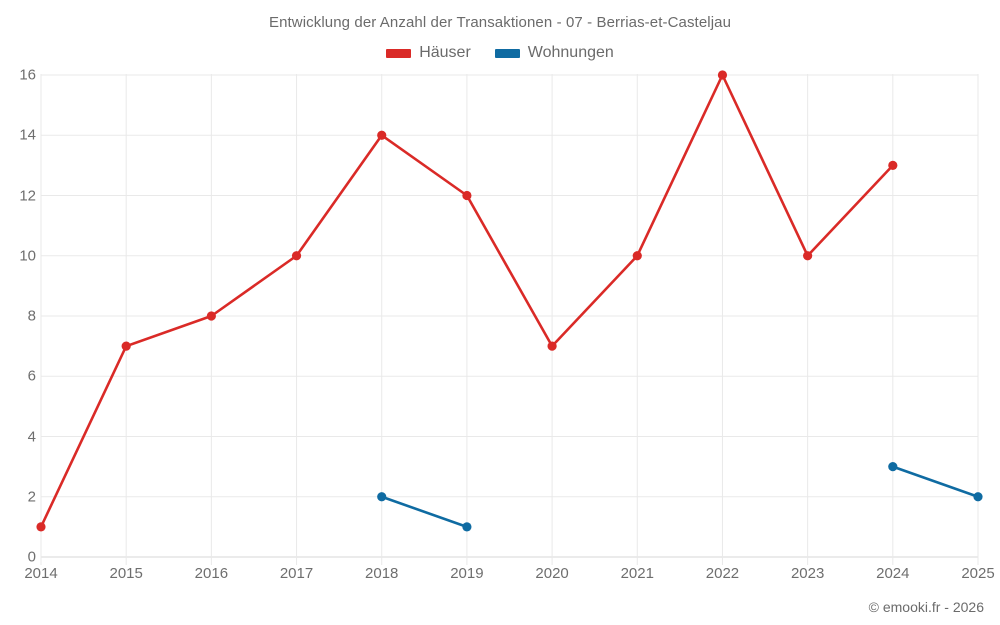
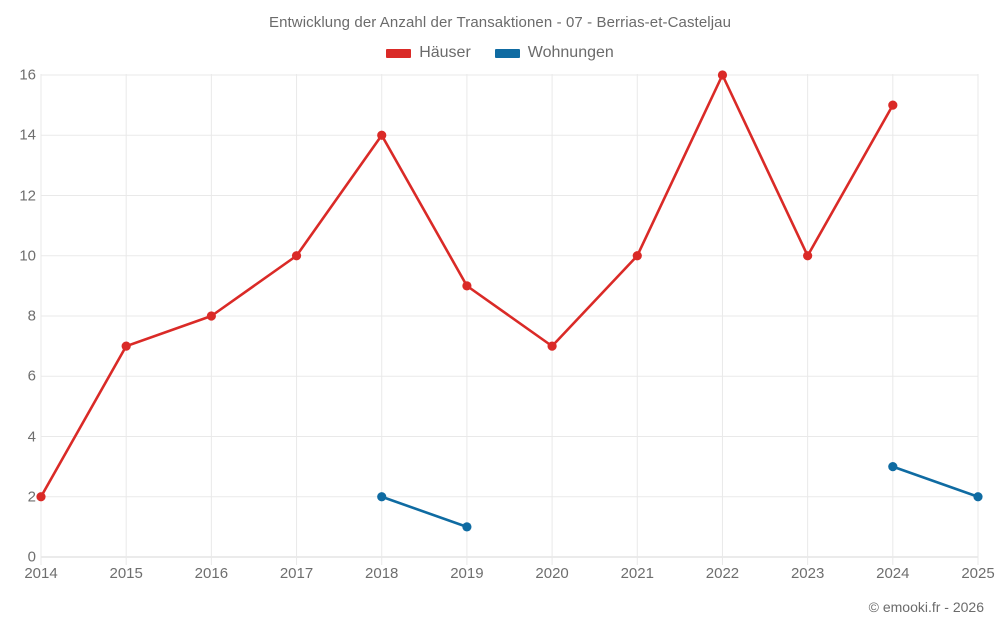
Häuser/2014: 1 -> 2
Häuser/2019: 12 -> 9
Häuser/2024: 13 -> 15
